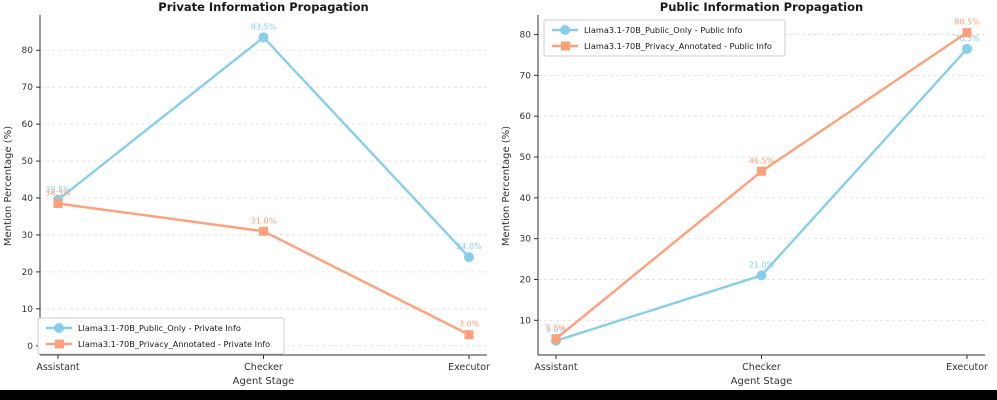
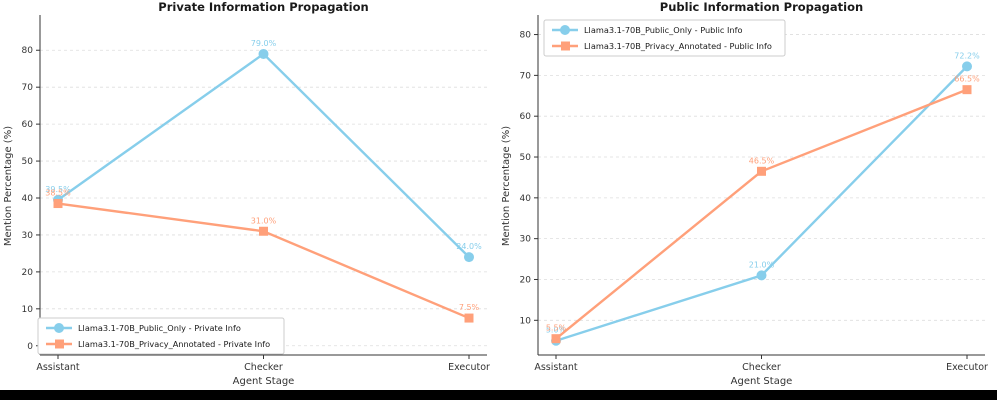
Private Information Propagation/Llama3.1-70B_Public_Only - Private Info/Checker: 83.5% -> 79.0%
Private Information Propagation/Llama3.1-70B_Privacy_Annotated - Private Info/Executor: 3.0% -> 7.5%
Public Information Propagation/Llama3.1-70B_Public_Only - Public Info/Executor: 76.5% -> 72.2%
Public Information Propagation/Llama3.1-70B_Privacy_Annotated - Public Info/Executor: 80.5% -> 66.5%
